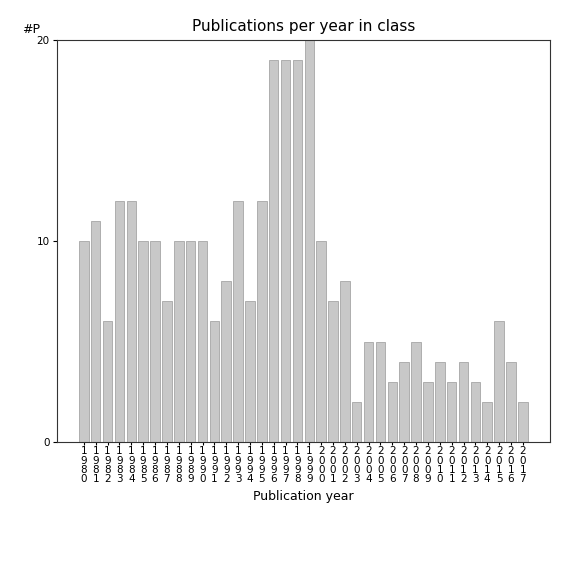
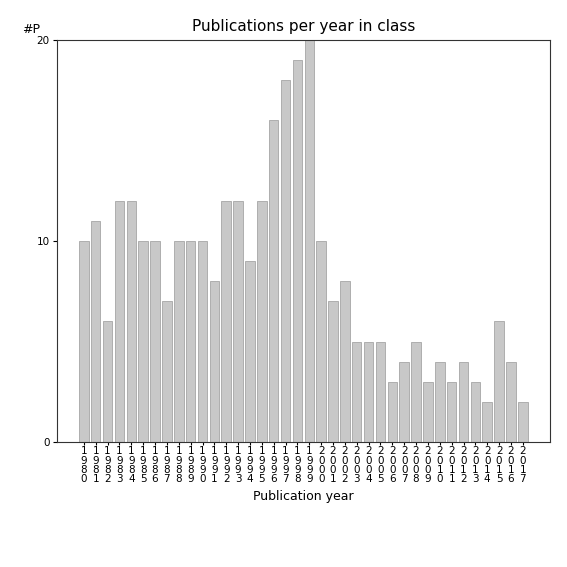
1 9 9 1: 6 -> 8
1 9 9 2: 8 -> 12
1 9 9 4: 7 -> 9
1 9 9 6: 19 -> 16
1 9 9 7: 19 -> 18
2 0 0 3: 2 -> 5
